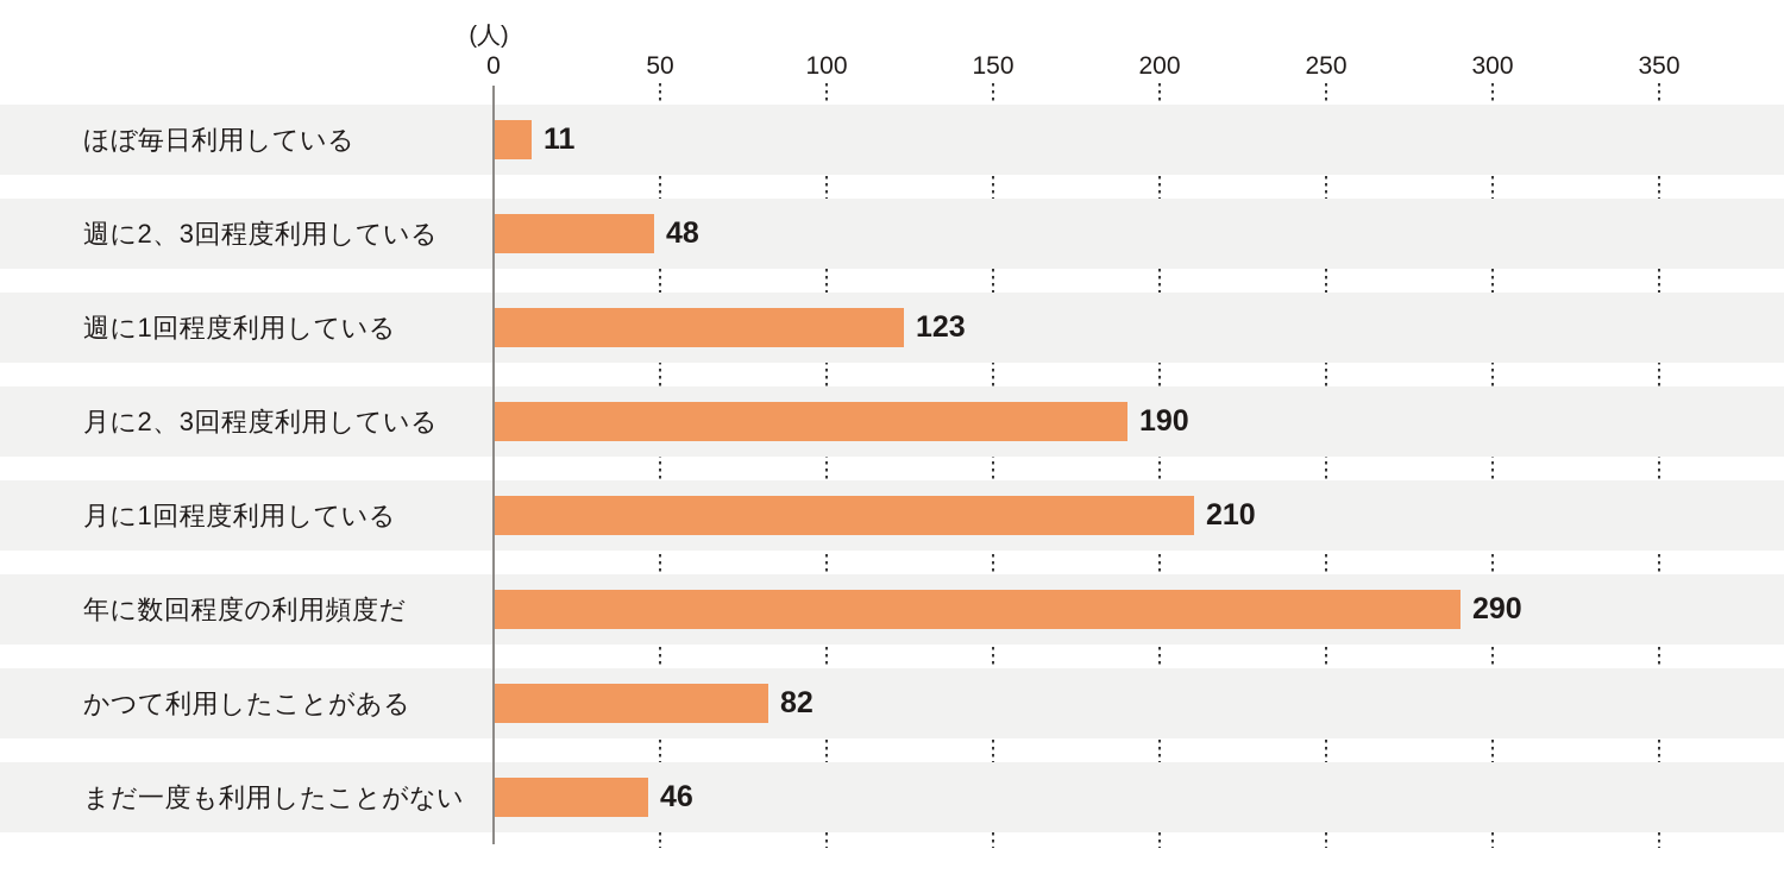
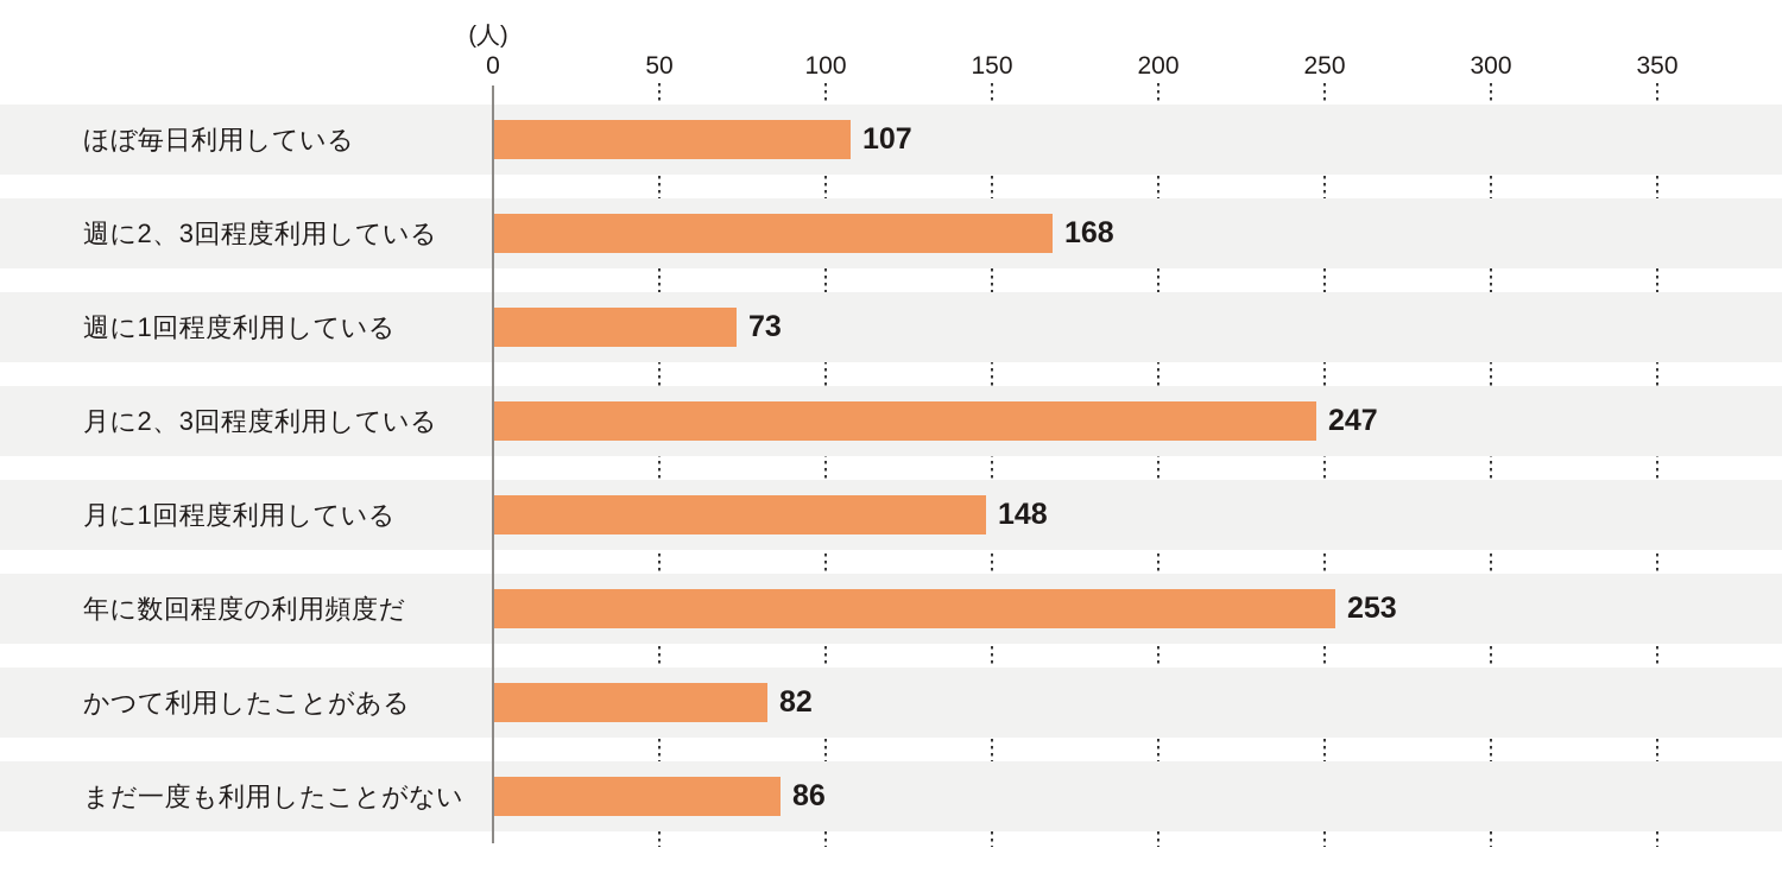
ほぼ毎日利用している: 11 -> 107
週に2、3回程度利用している: 48 -> 168
週に1回程度利用している: 123 -> 73
月に2、3回程度利用している: 190 -> 247
月に1回程度利用している: 210 -> 148
年に数回程度の利用頻度だ: 290 -> 253
まだ一度も利用したことがない: 46 -> 86
